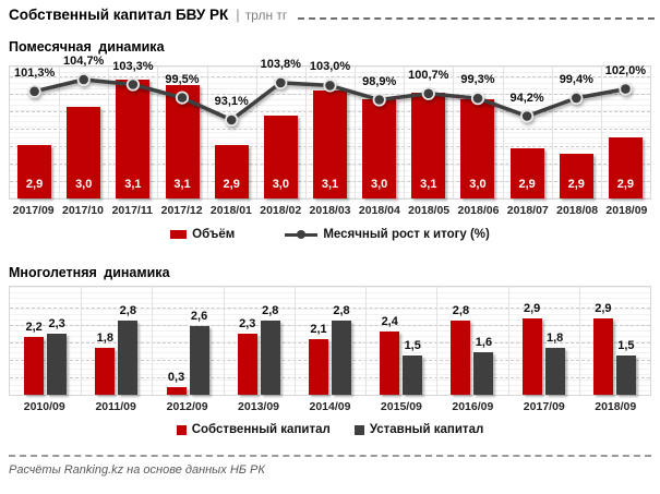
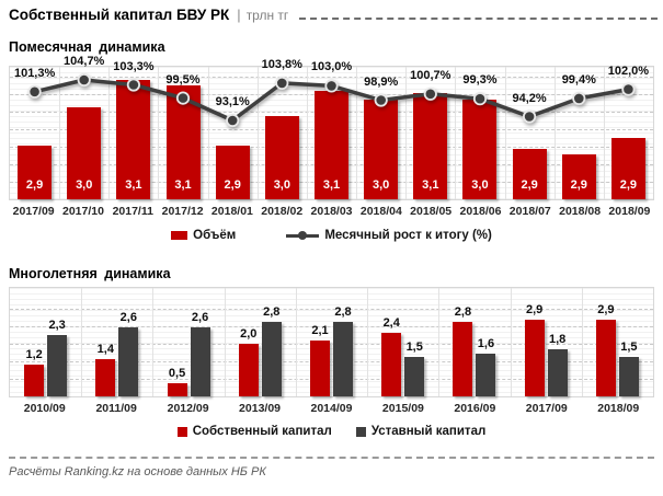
Многолетняя динамика/Собственный капитал/2010/09: 2,2 -> 1,2
Многолетняя динамика/Собственный капитал/2011/09: 1,8 -> 1,4
Многолетняя динамика/Уставный капитал/2011/09: 2,8 -> 2,6
Многолетняя динамика/Собственный капитал/2012/09: 0,3 -> 0,5
Многолетняя динамика/Собственный капитал/2013/09: 2,3 -> 2,0
